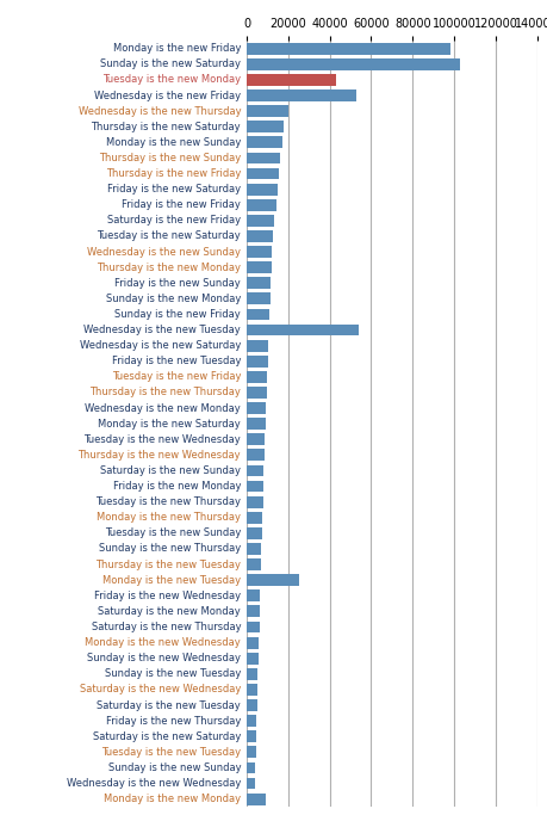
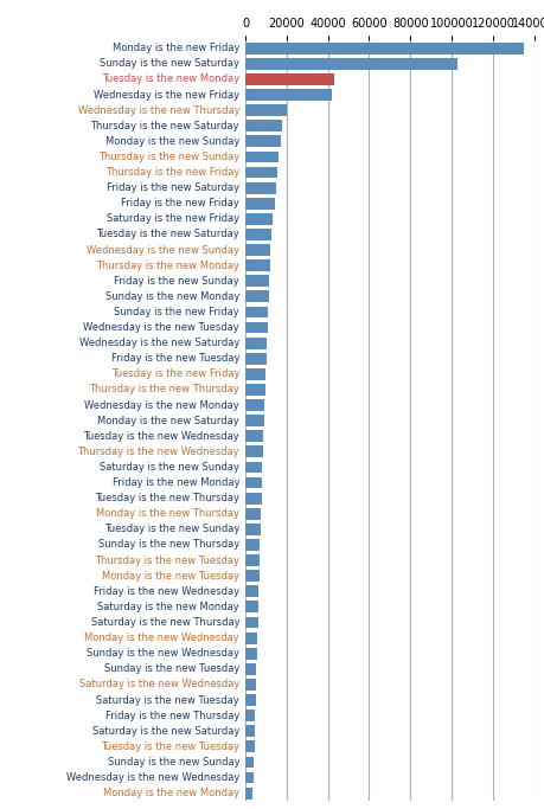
Monday is the new Friday: 98000 -> 135000
Wednesday is the new Friday: 53000 -> 42000
Wednesday is the new Tuesday: 54000 -> 11000
Monday is the new Tuesday: 25000 -> 7000
Monday is the new Monday: 9000 -> 4000
